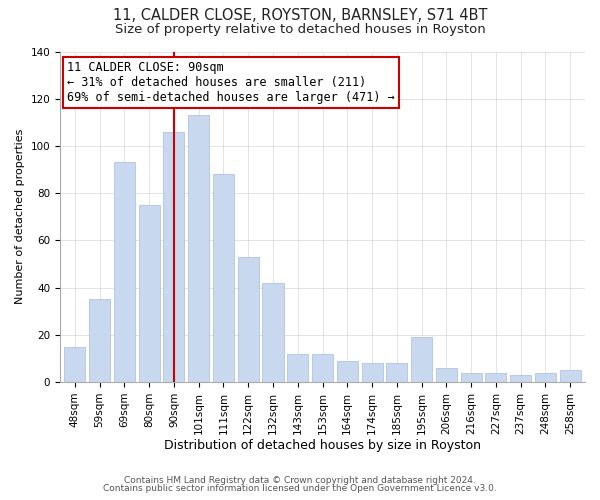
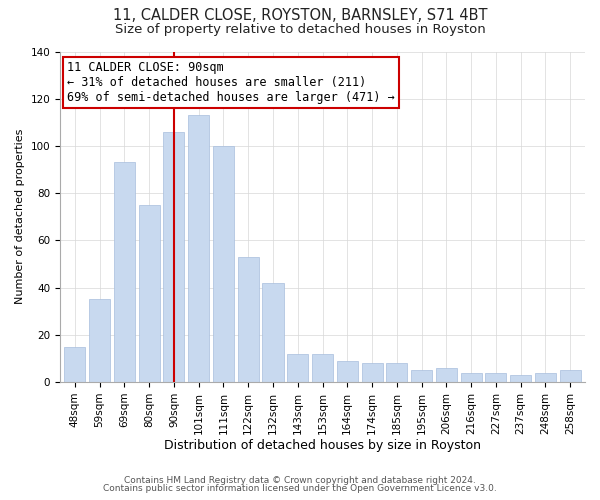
111sqm: 88 -> 100
195sqm: 19 -> 5
